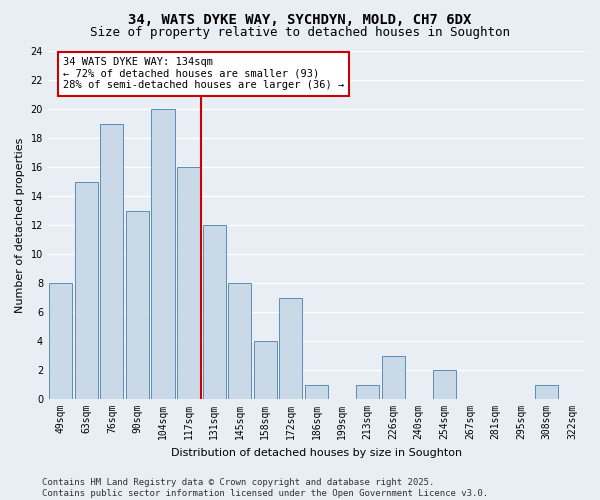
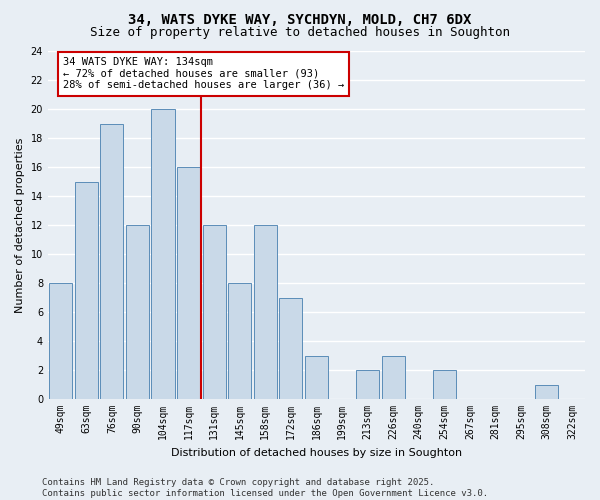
90sqm: 13 -> 12
158sqm: 4 -> 12
186sqm: 1 -> 3
213sqm: 1 -> 2
